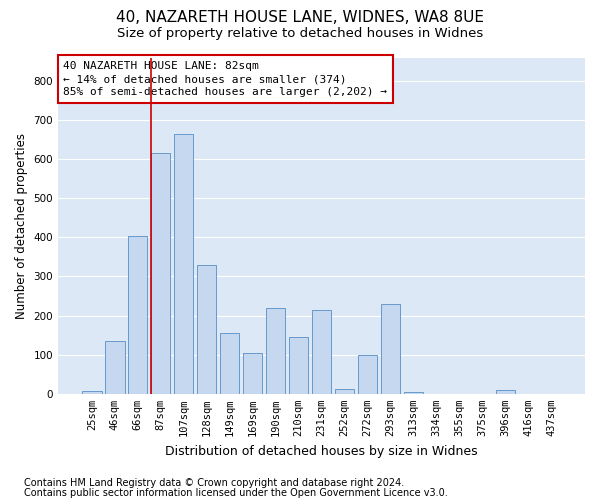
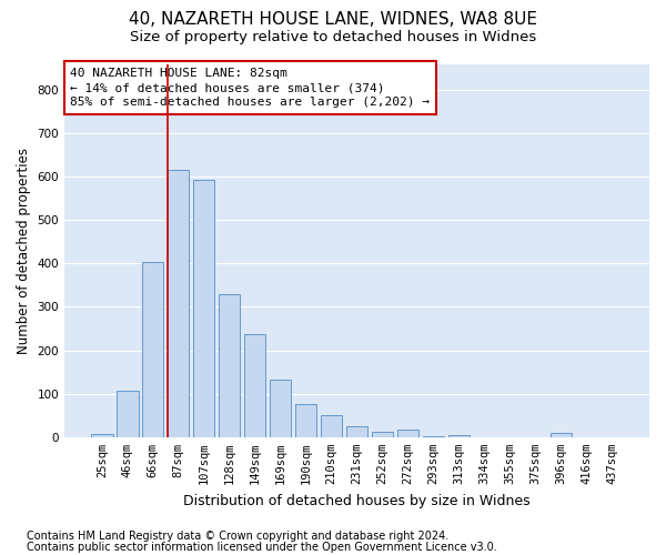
46sqm: 135 -> 107
107sqm: 665 -> 592
149sqm: 155 -> 237
169sqm: 105 -> 133
190sqm: 220 -> 77
210sqm: 145 -> 51
231sqm: 215 -> 25
272sqm: 100 -> 17
293sqm: 230 -> 3
